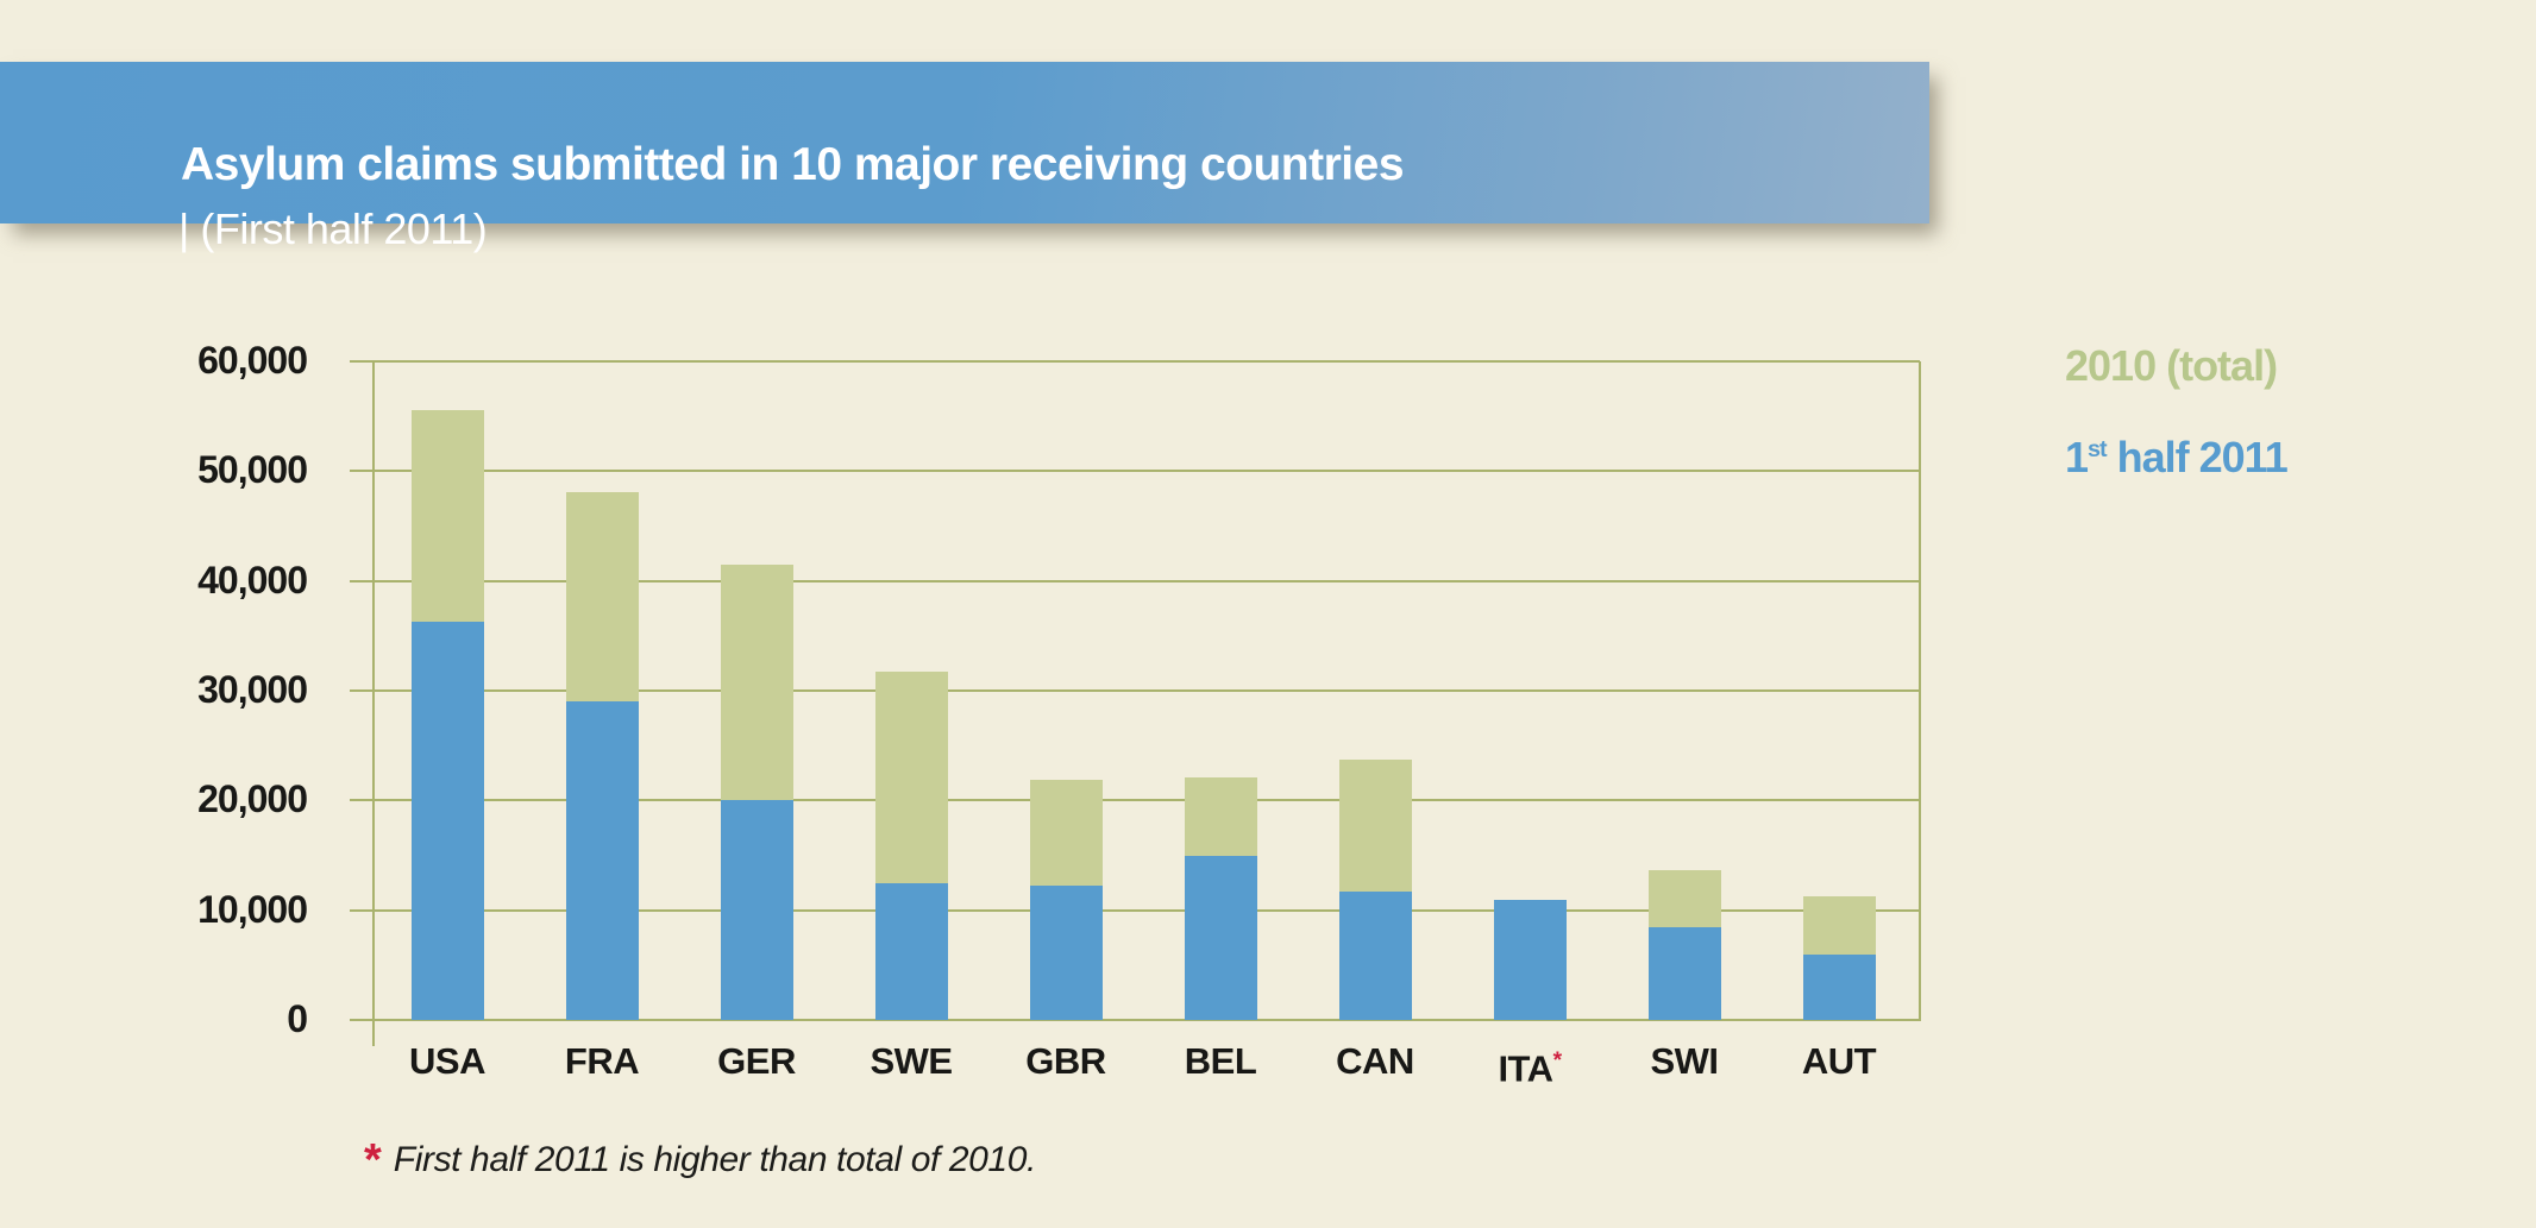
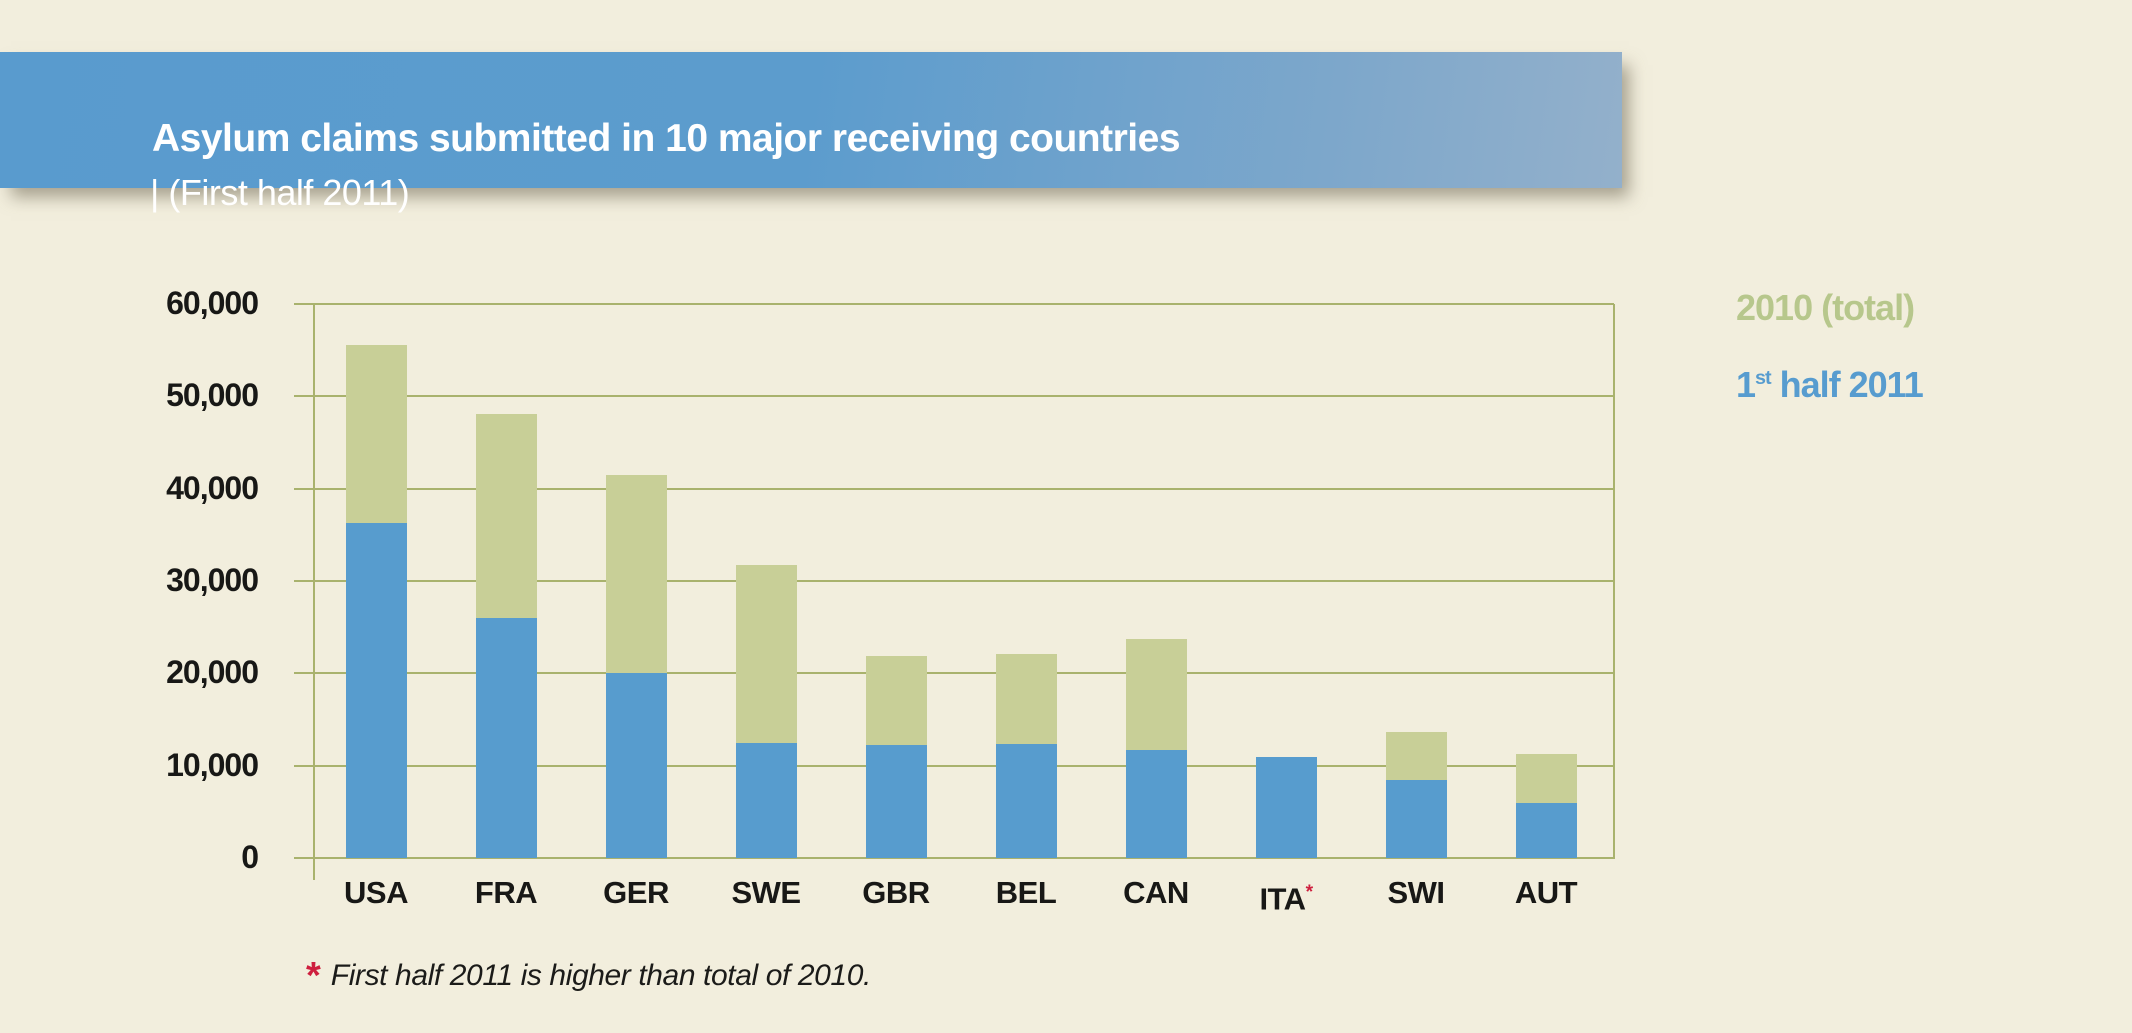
1st half 2011/FRA: 29000 -> 26000
1st half 2011/BEL: 15000 -> 12000
